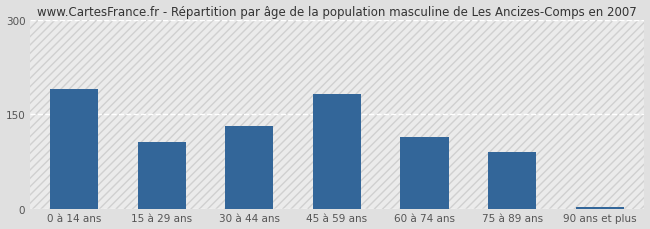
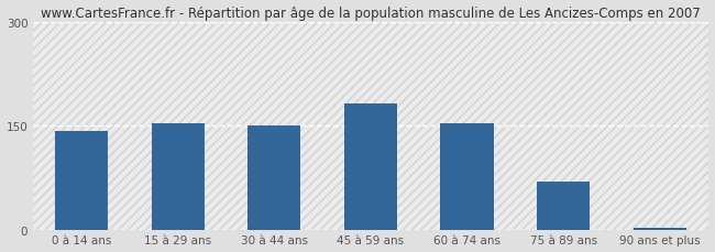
0 à 14 ans: 190 -> 143
15 à 29 ans: 106 -> 153
30 à 44 ans: 132 -> 151
60 à 74 ans: 114 -> 153
75 à 89 ans: 90 -> 70
